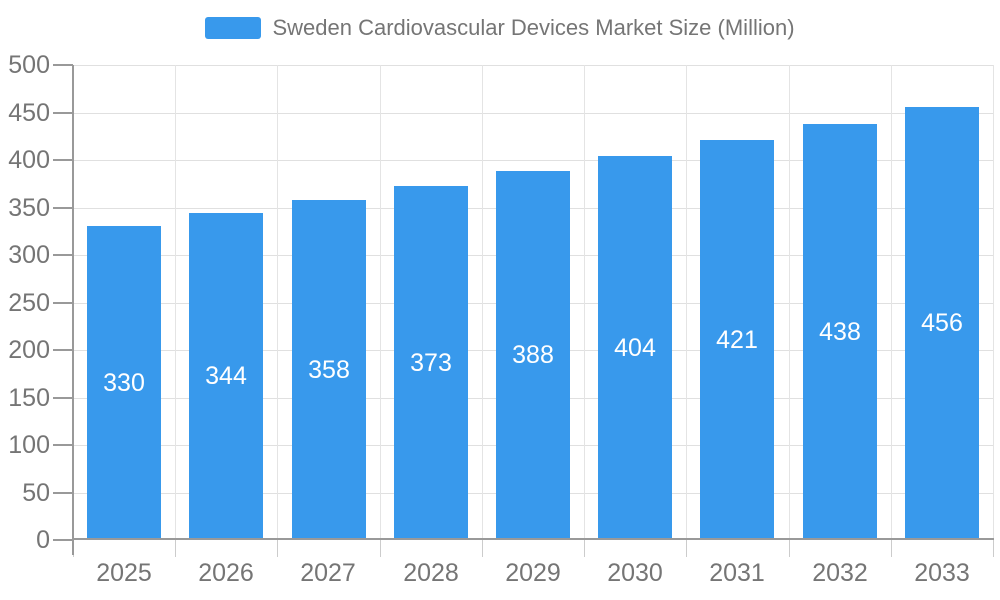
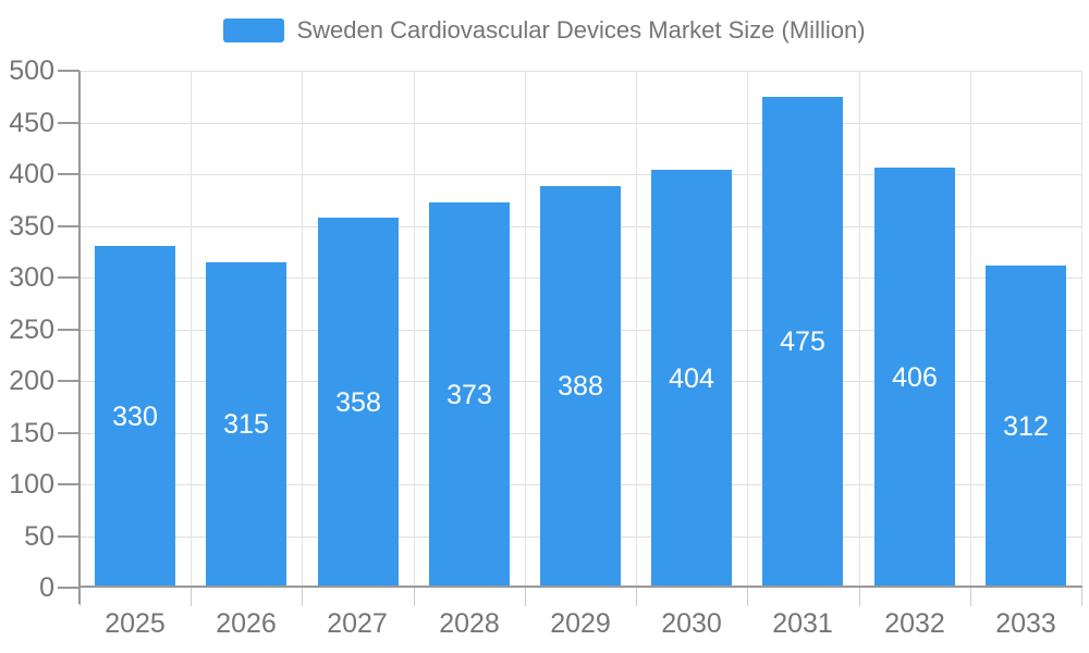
2026: 344 -> 315
2031: 421 -> 475
2032: 438 -> 406
2033: 456 -> 312
